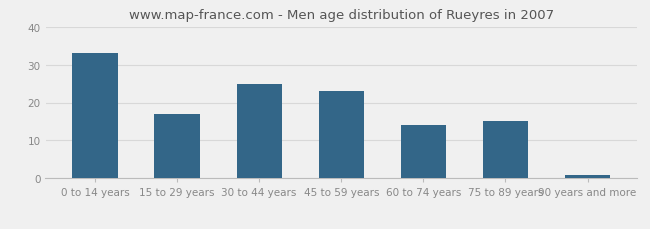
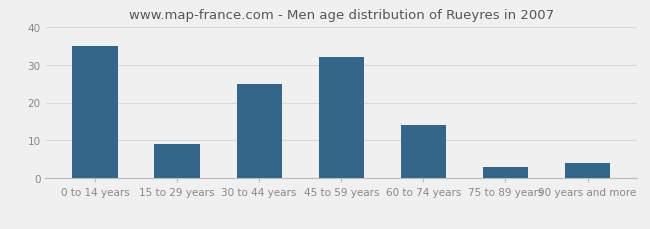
0 to 14 years: 33 -> 35
15 to 29 years: 17 -> 9
45 to 59 years: 23 -> 32
75 to 89 years: 15 -> 3
90 years and more: 1 -> 4
